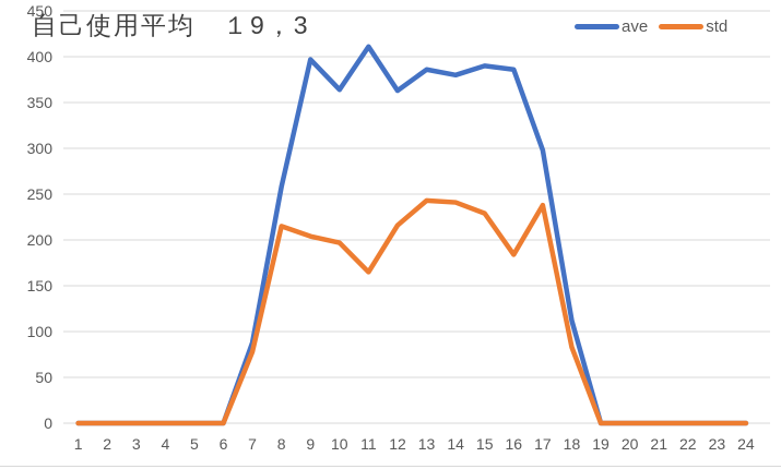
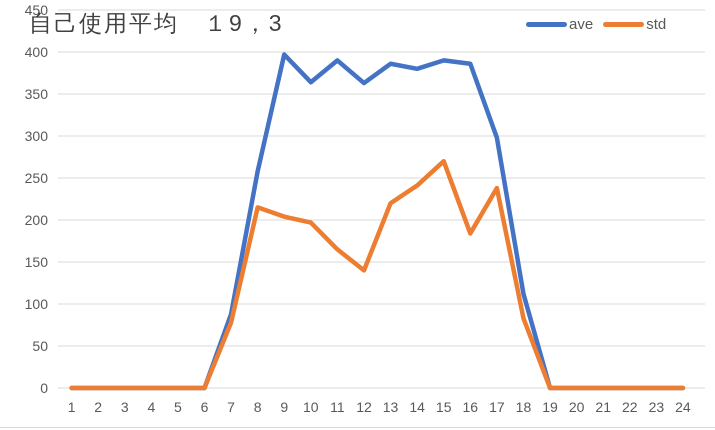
ave/11: 410 -> 390
std/12: 220 -> 140
std/13: 240 -> 220
std/15: 230 -> 270
